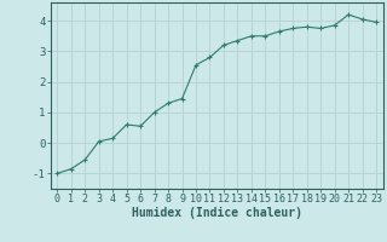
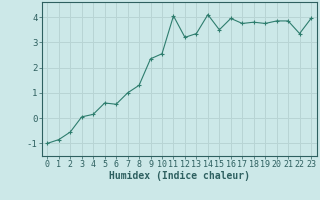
9: 1.45 -> 2.35
11: 2.80 -> 4.05
14: 3.50 -> 4.10
16: 3.65 -> 3.95
21: 4.20 -> 3.85
22: 4.05 -> 3.35
